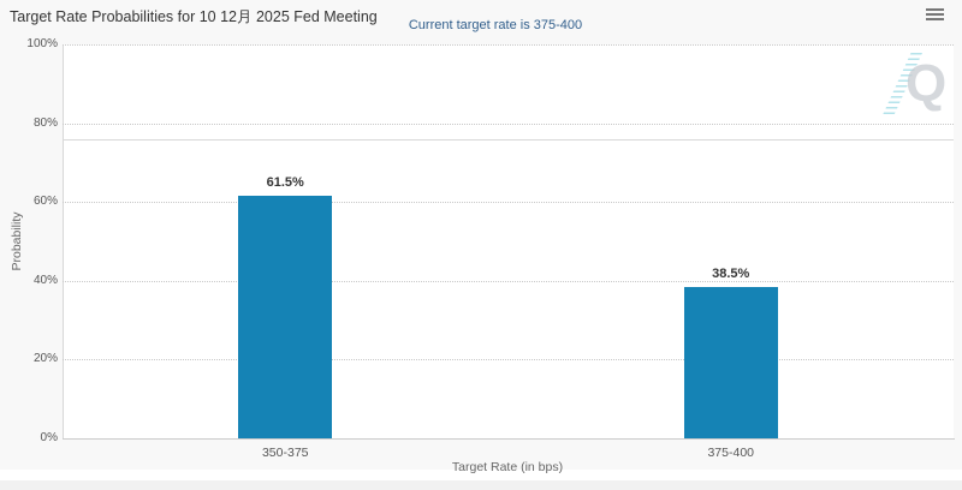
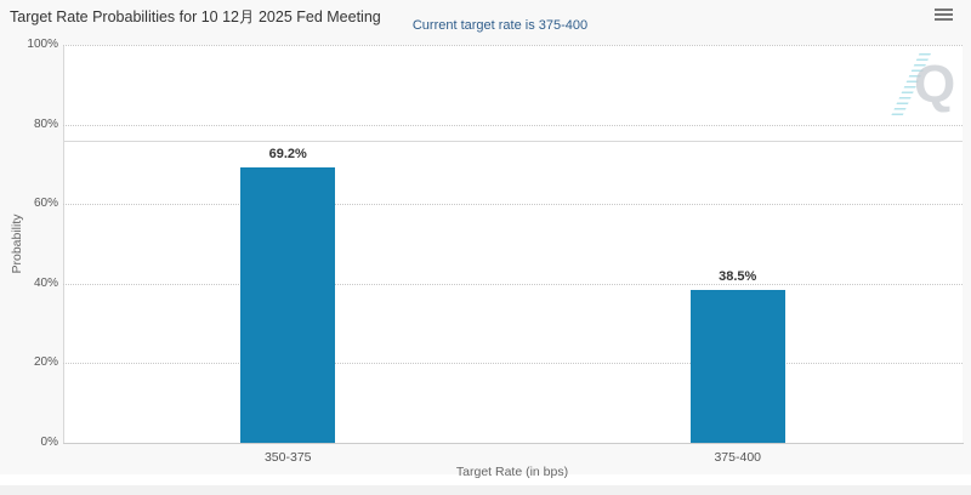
350-375: 61.5% -> 69.2%
